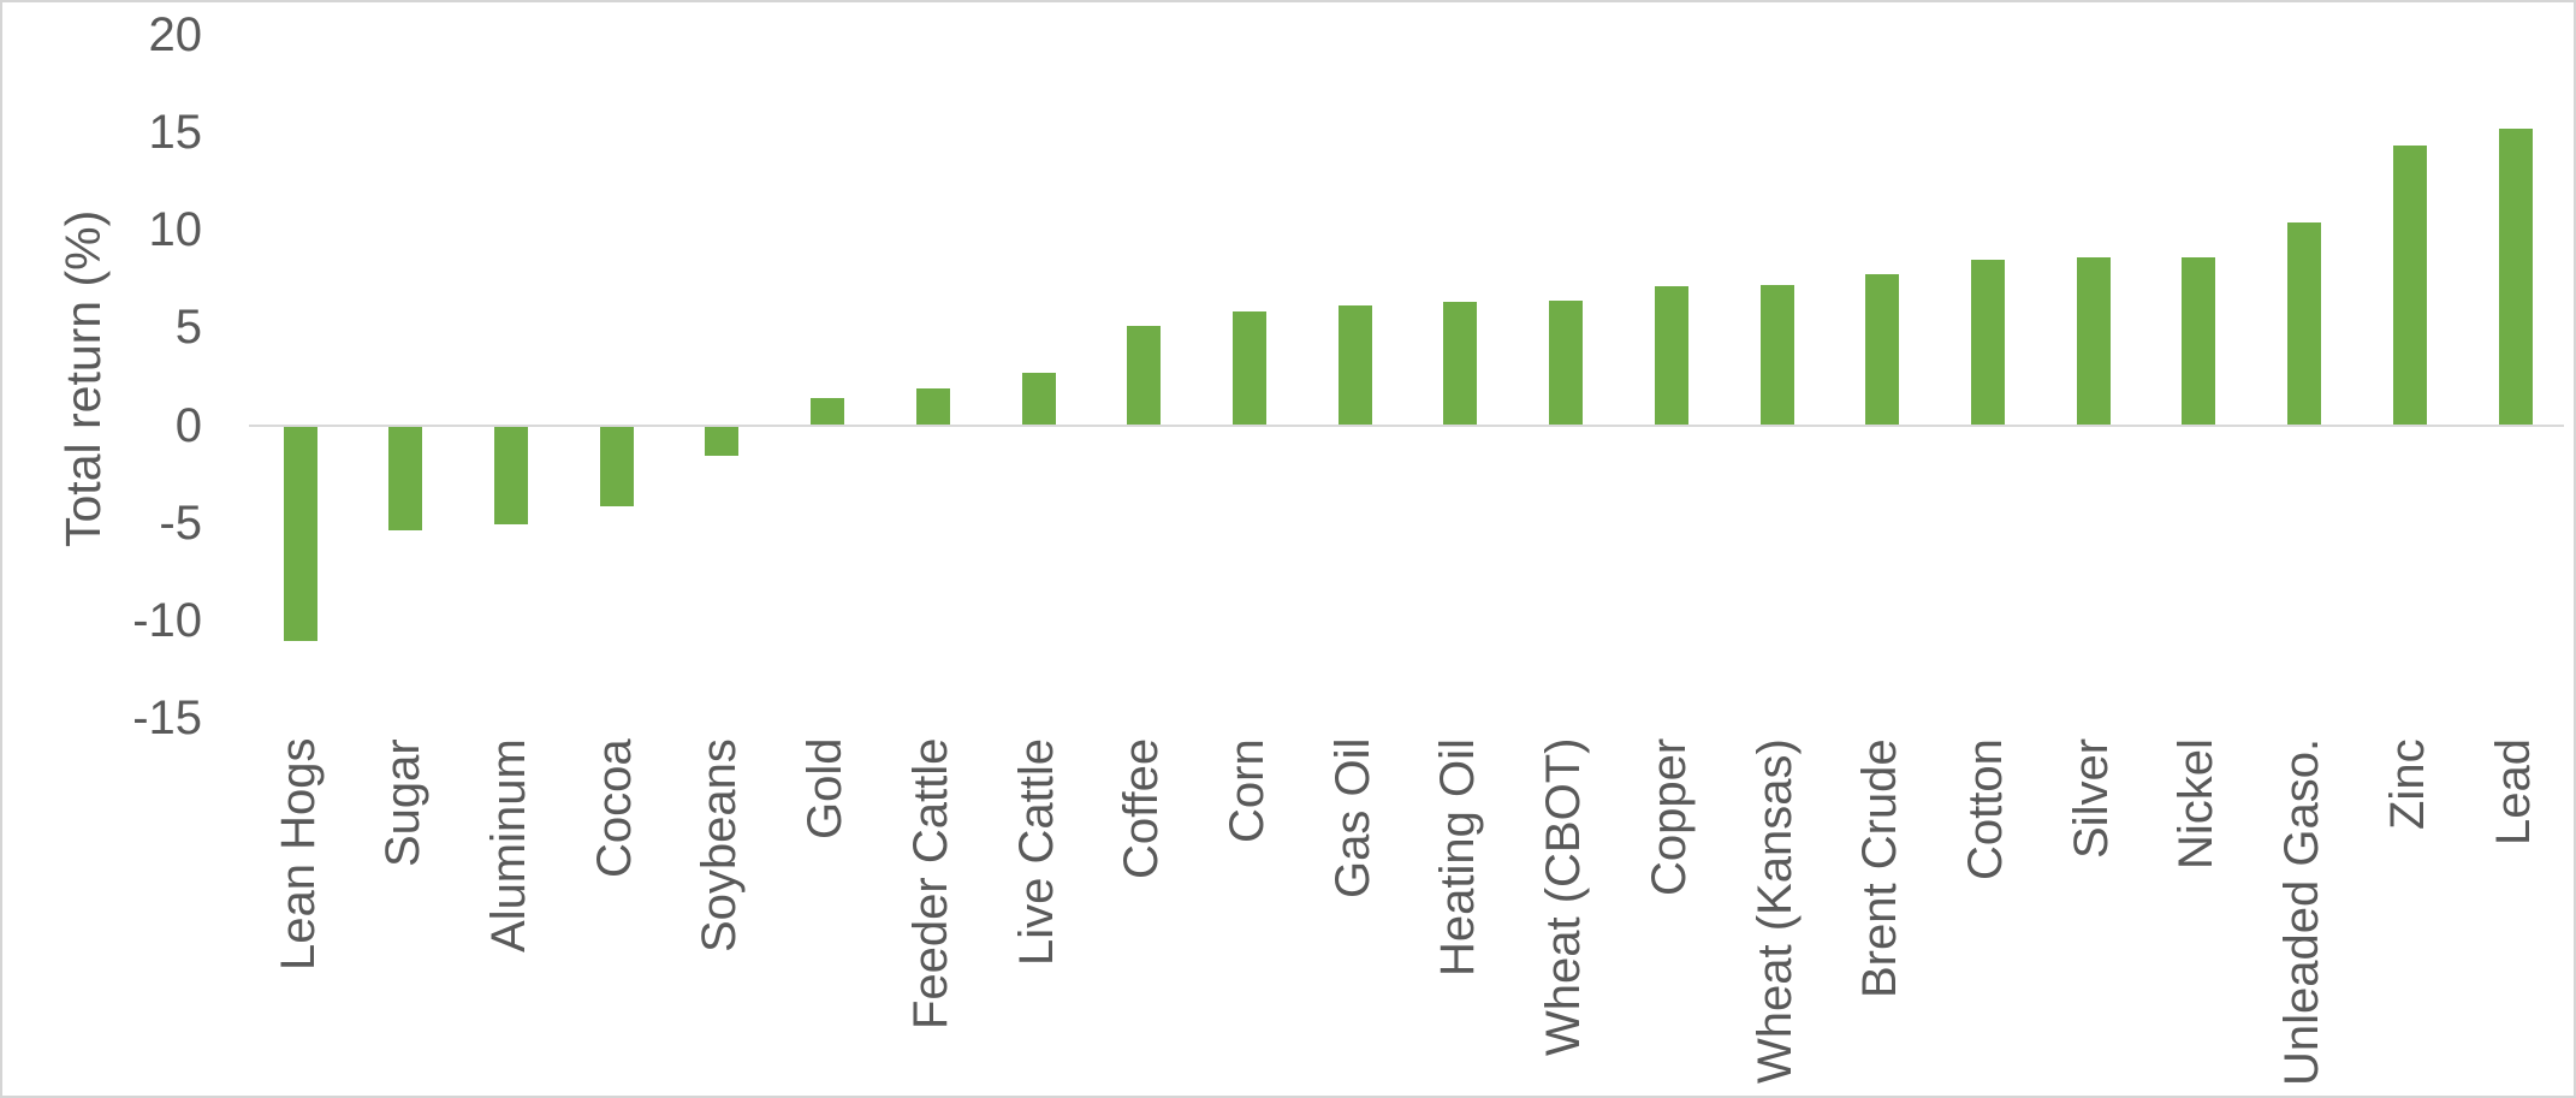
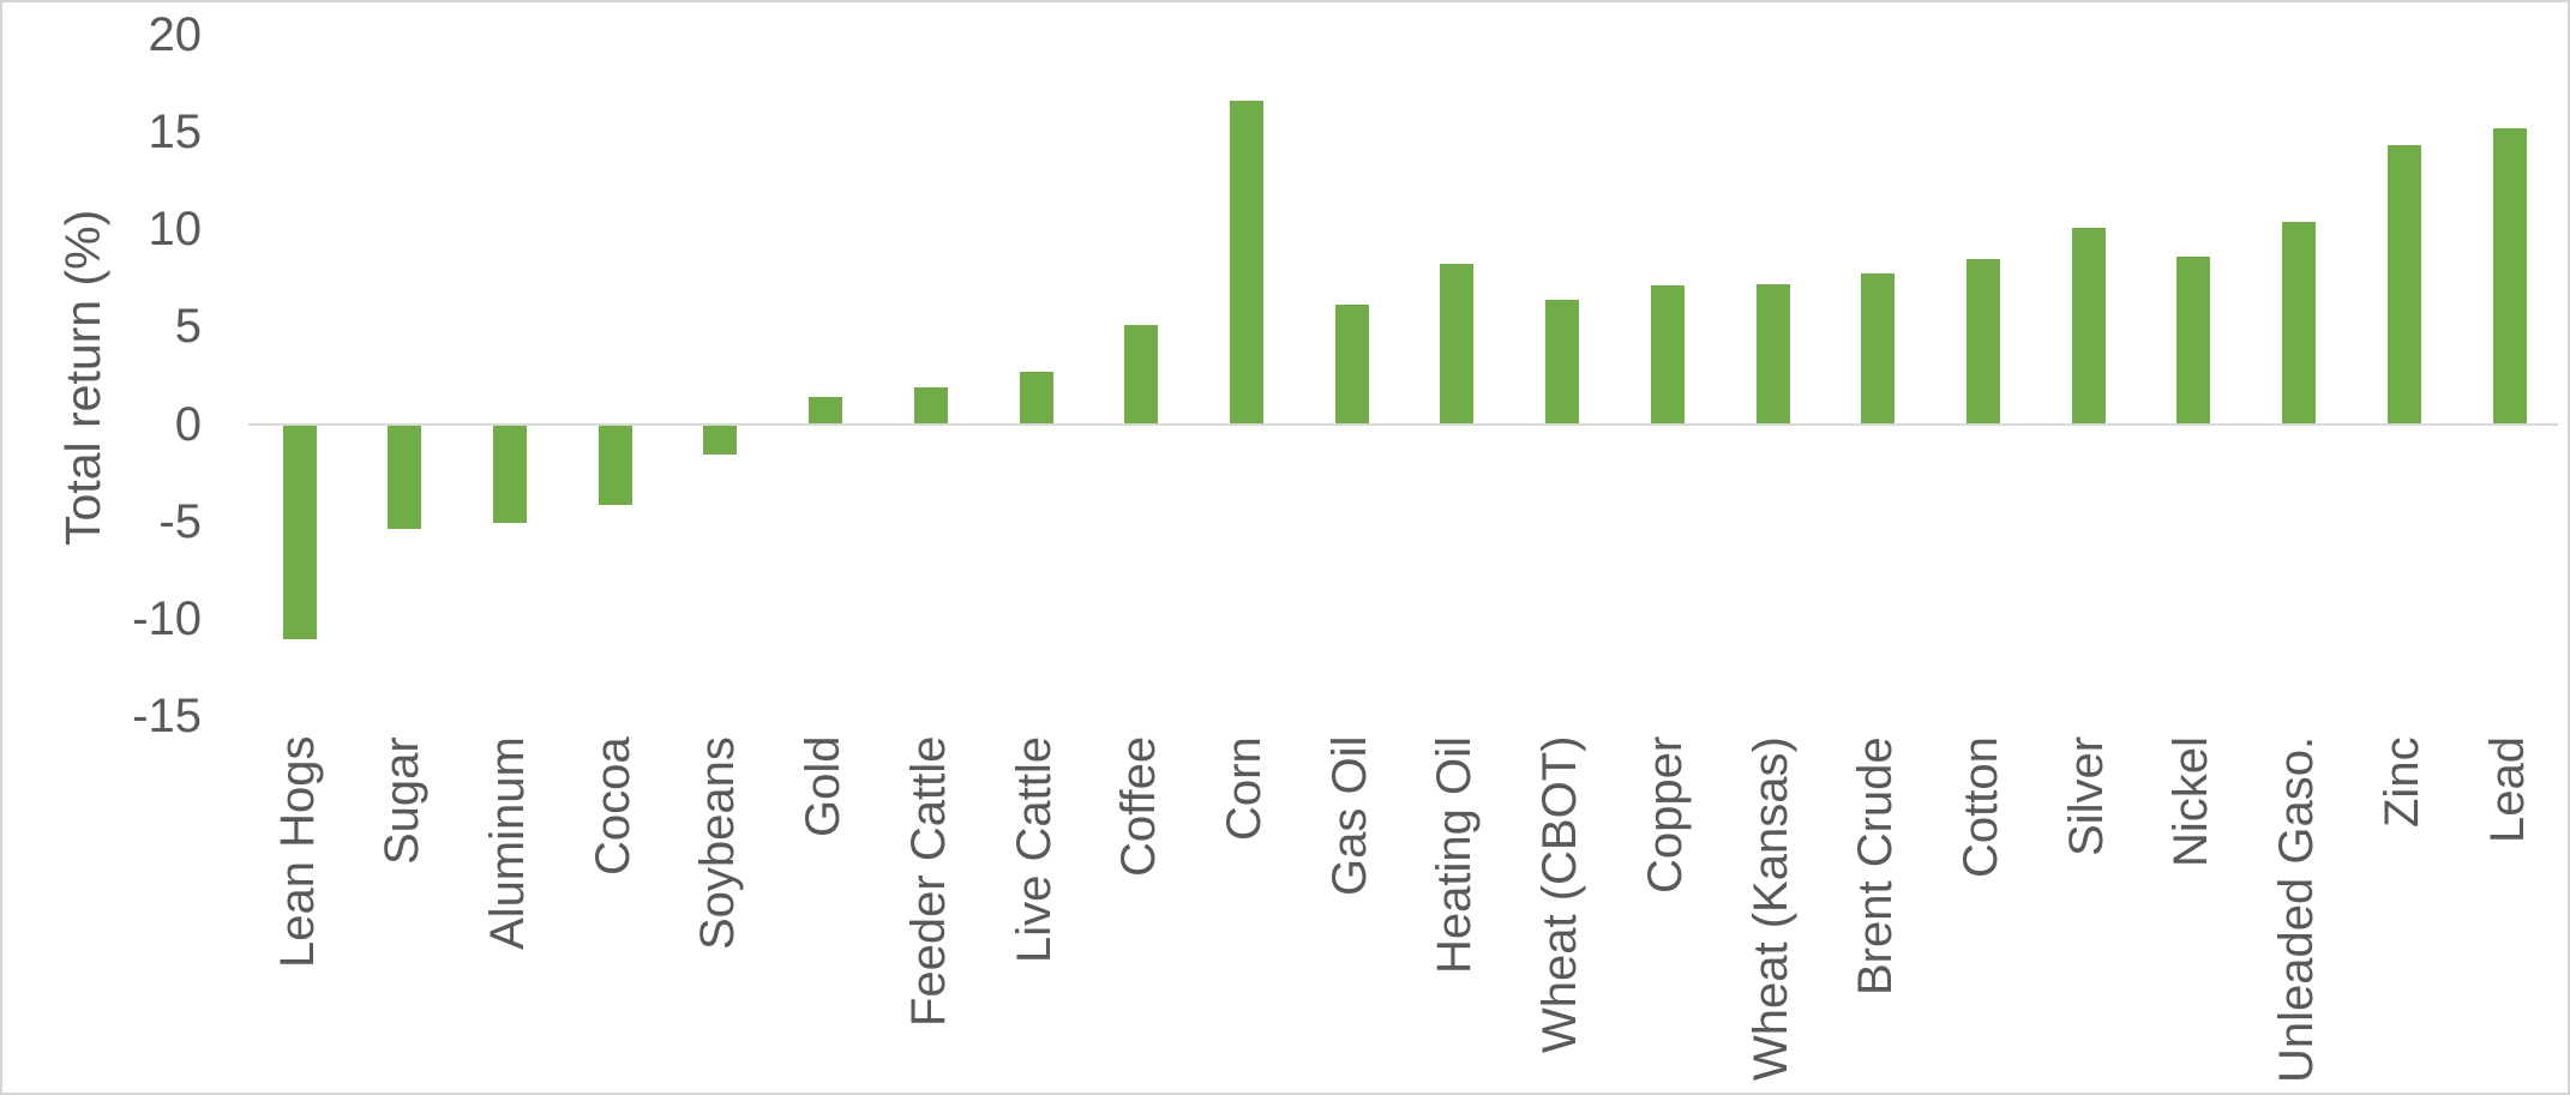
Corn: 5.8 -> 16.6
Heating Oil: 6.3 -> 8.2
Silver: 8.6 -> 10.1
